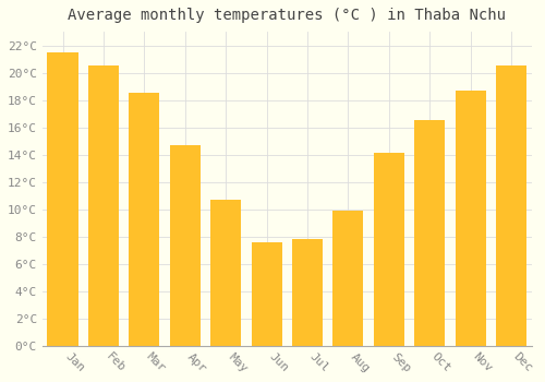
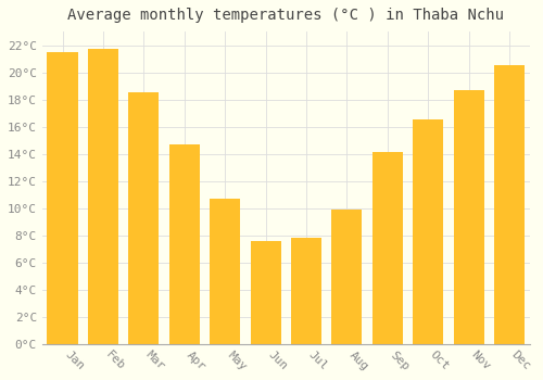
Feb: 20.5°C -> 21.7°C
